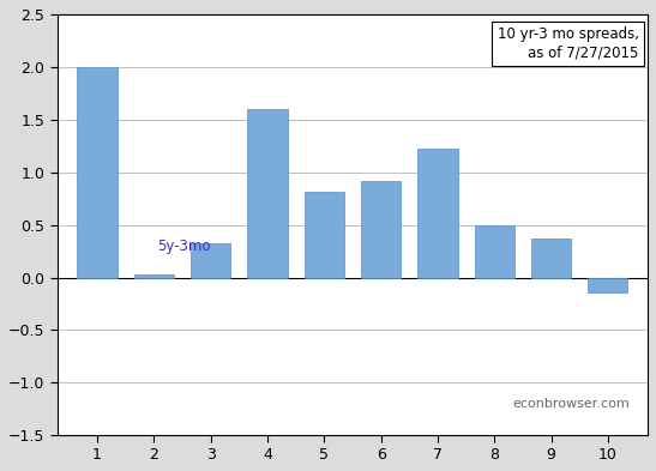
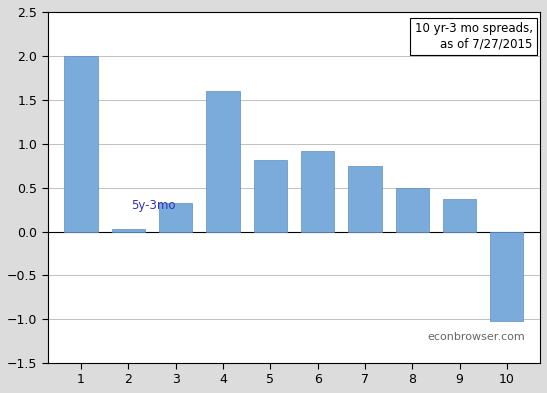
7: 1.22 -> 0.75
10: -0.14 -> -1.02
